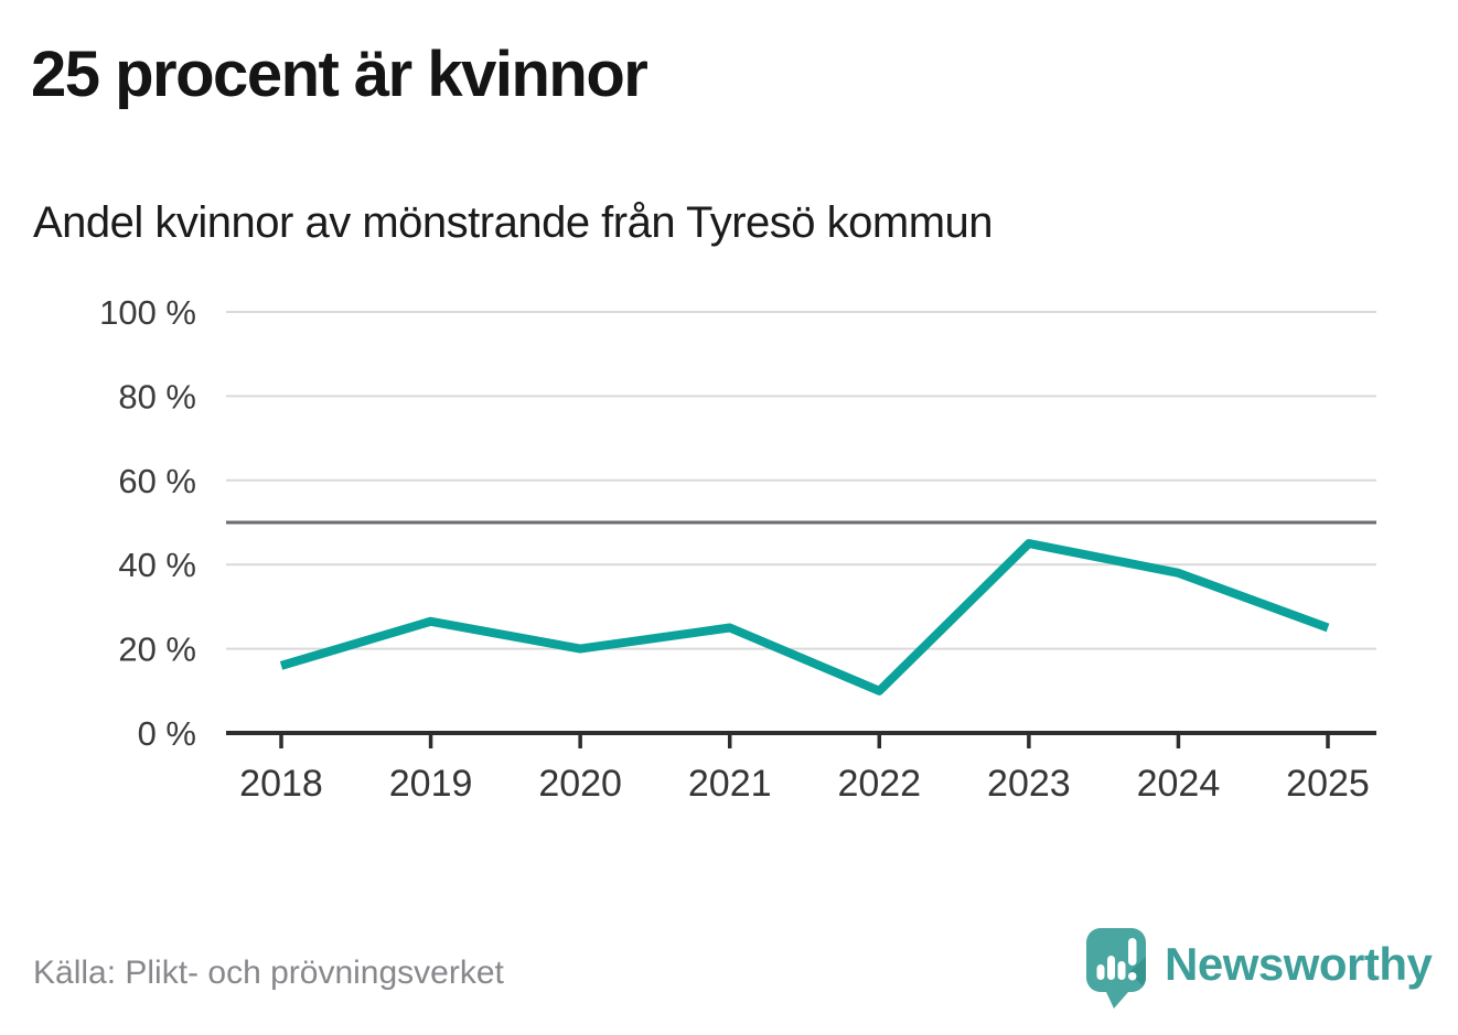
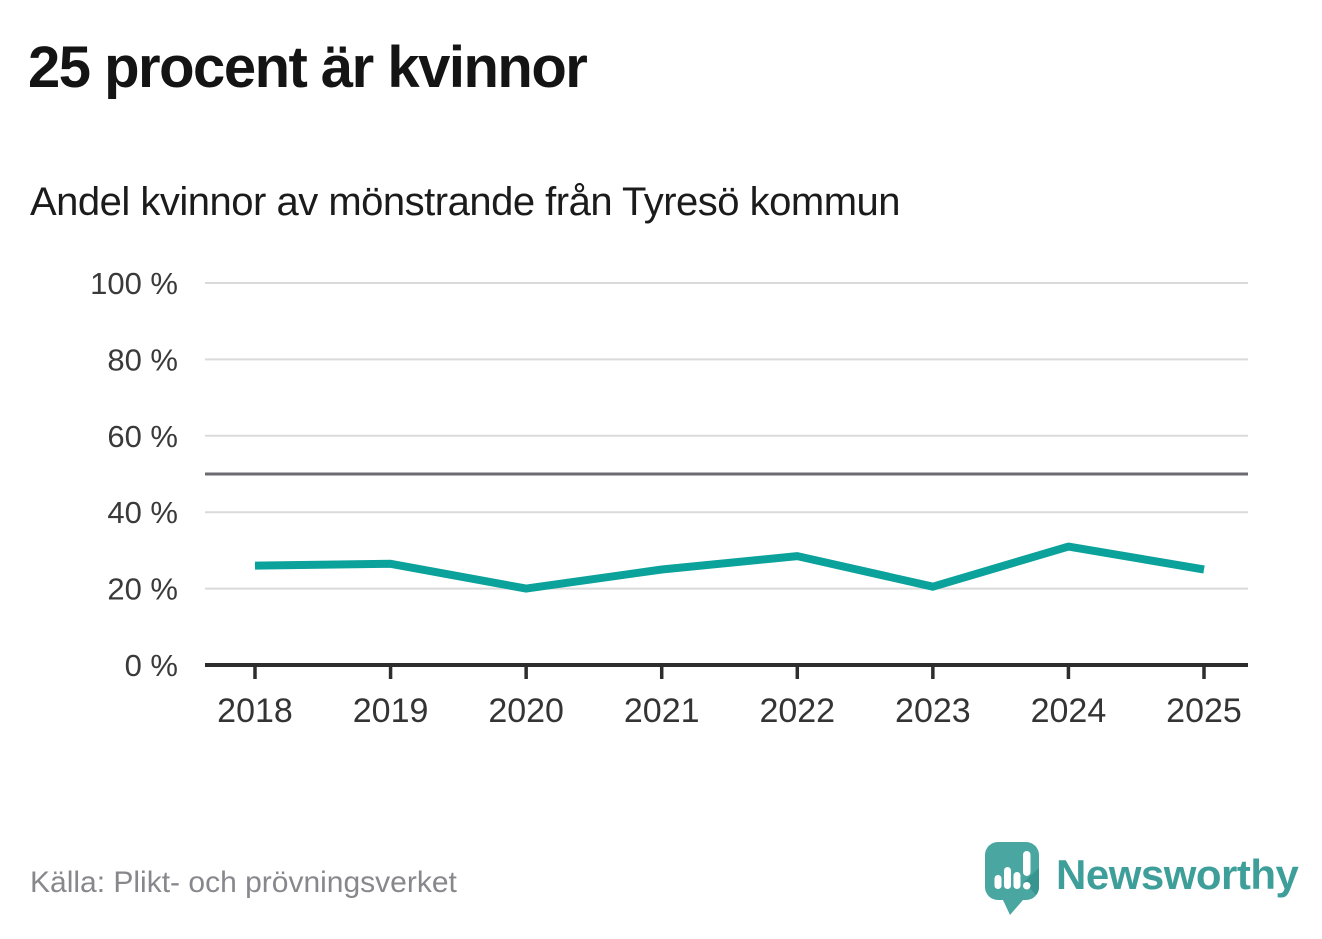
2018: 16% -> 26%
2022: 10% -> 28%
2023: 45% -> 20%
2024: 38% -> 31%
